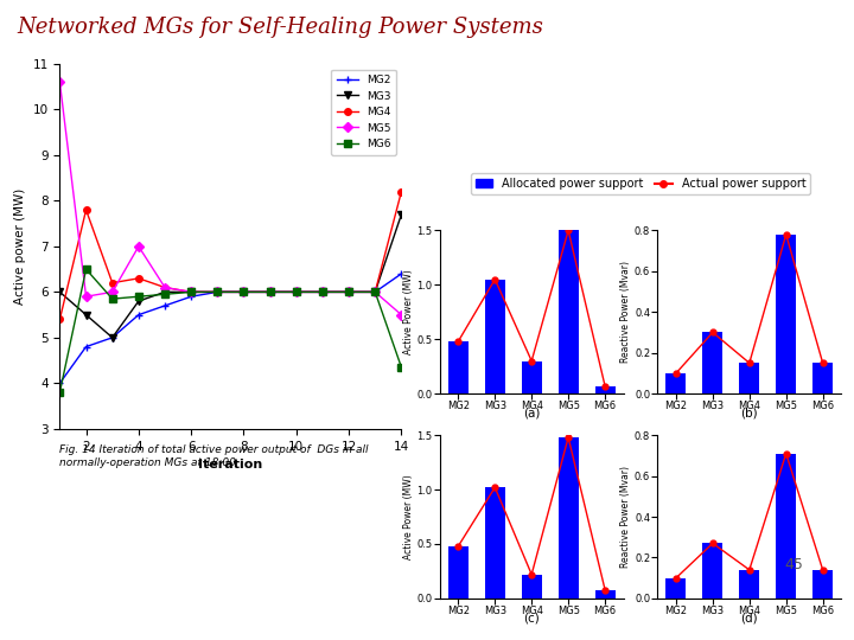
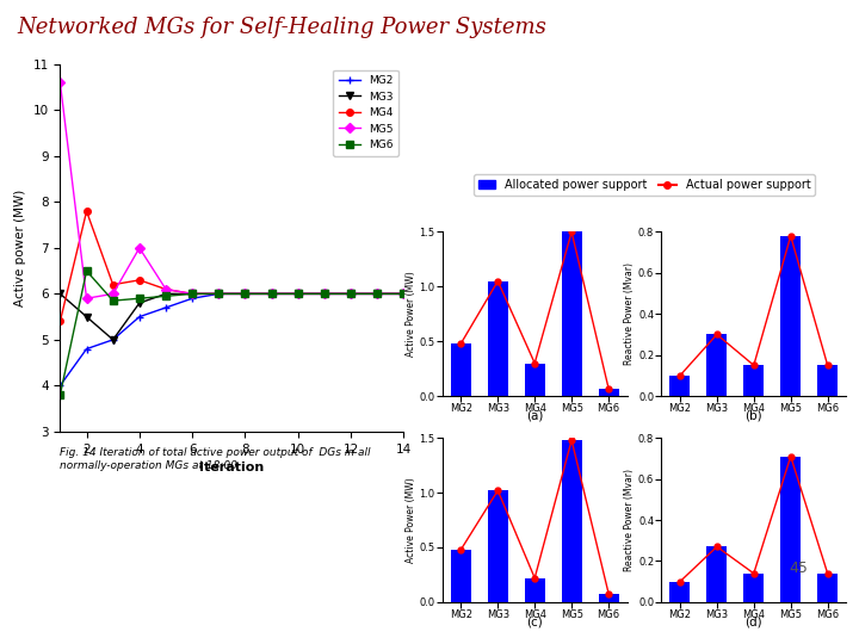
MG2/14: 6.4 -> 6.0
MG3/14: 7.7 -> 6.0
MG4/14: 8.2 -> 6.0
MG5/14: 5.5 -> 6.0
MG6/14: 4.35 -> 6.00
